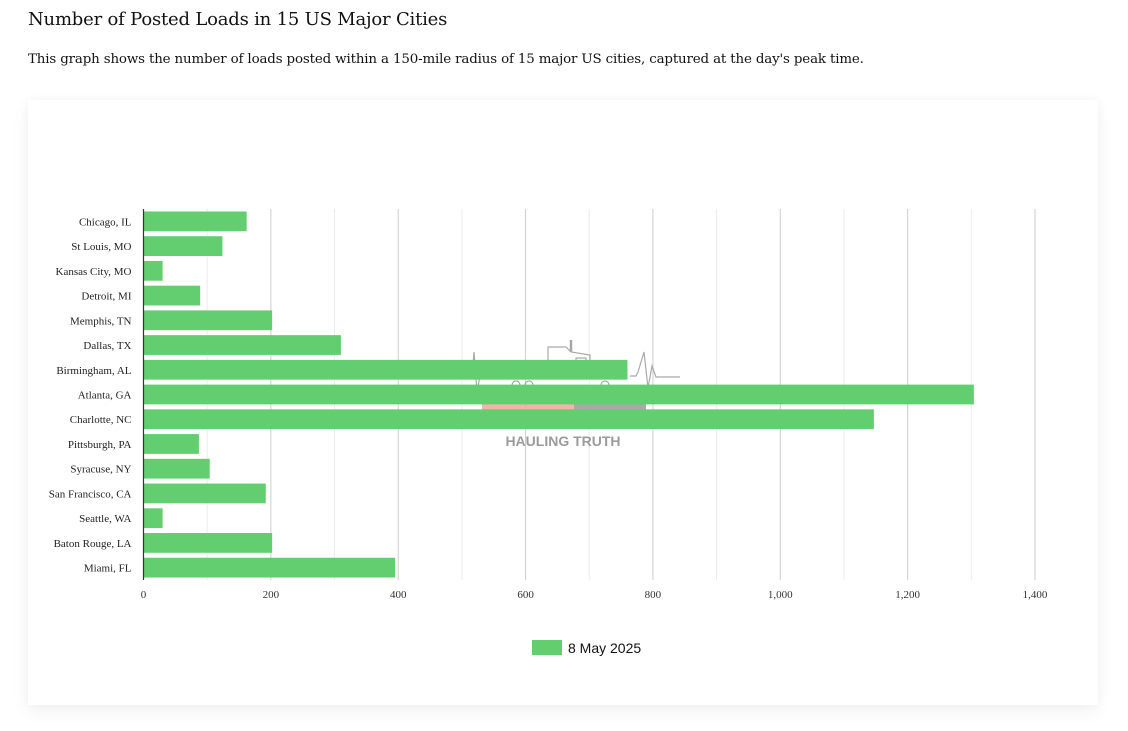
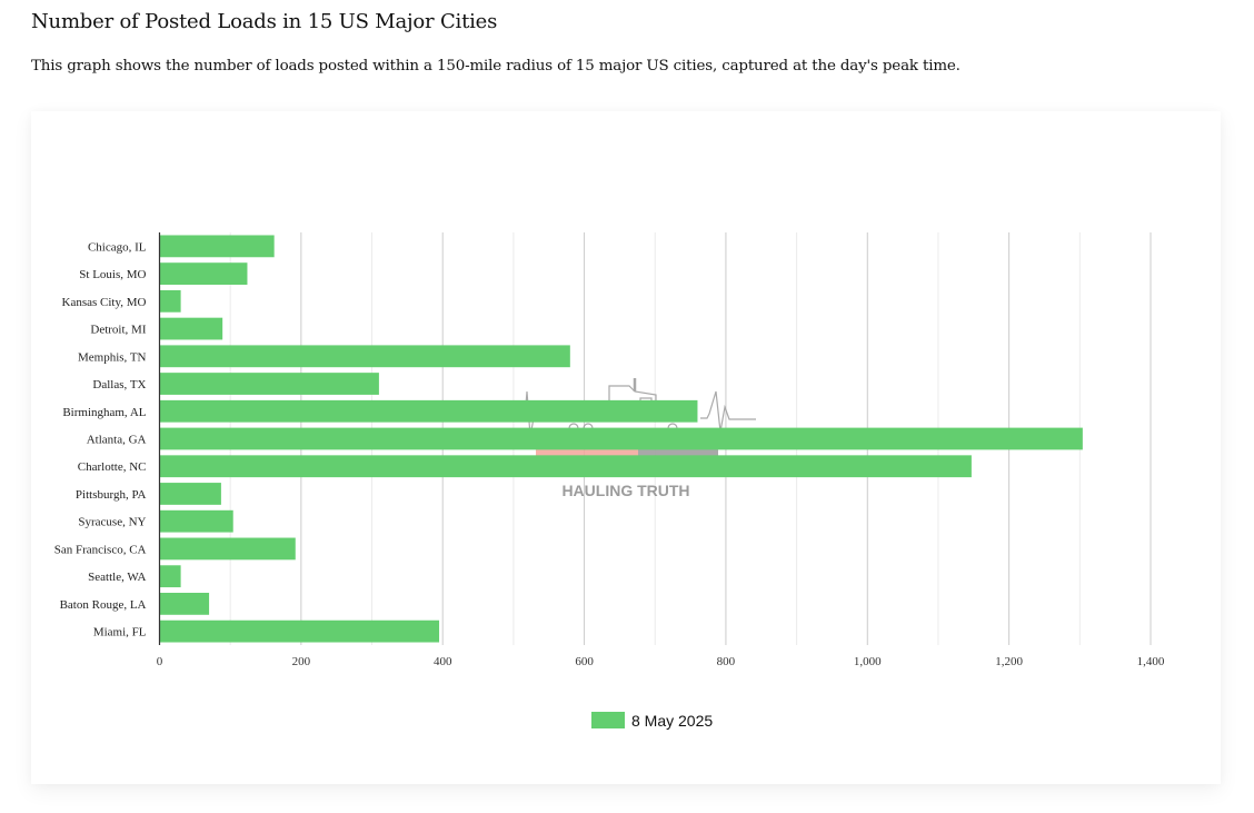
Memphis, TN: 200 -> 580
Baton Rouge, LA: 200 -> 70
